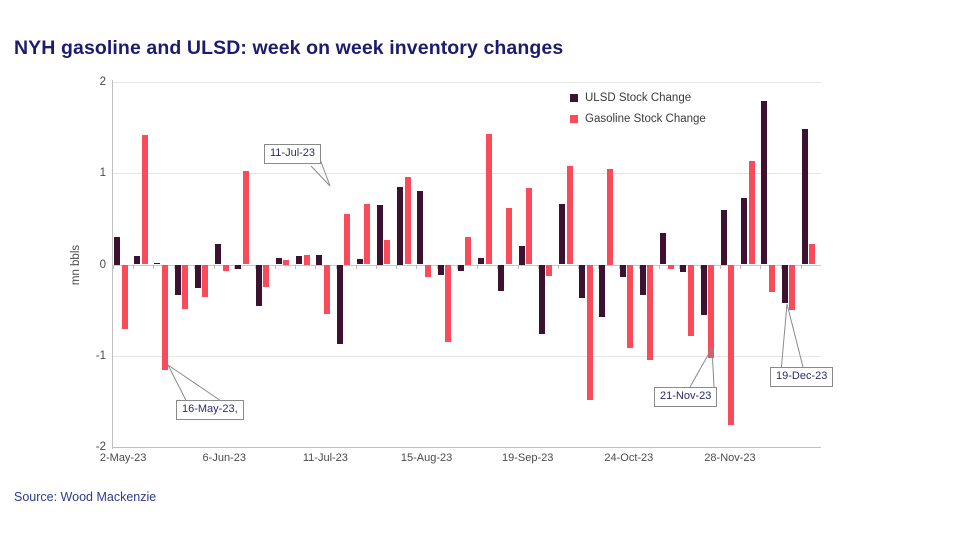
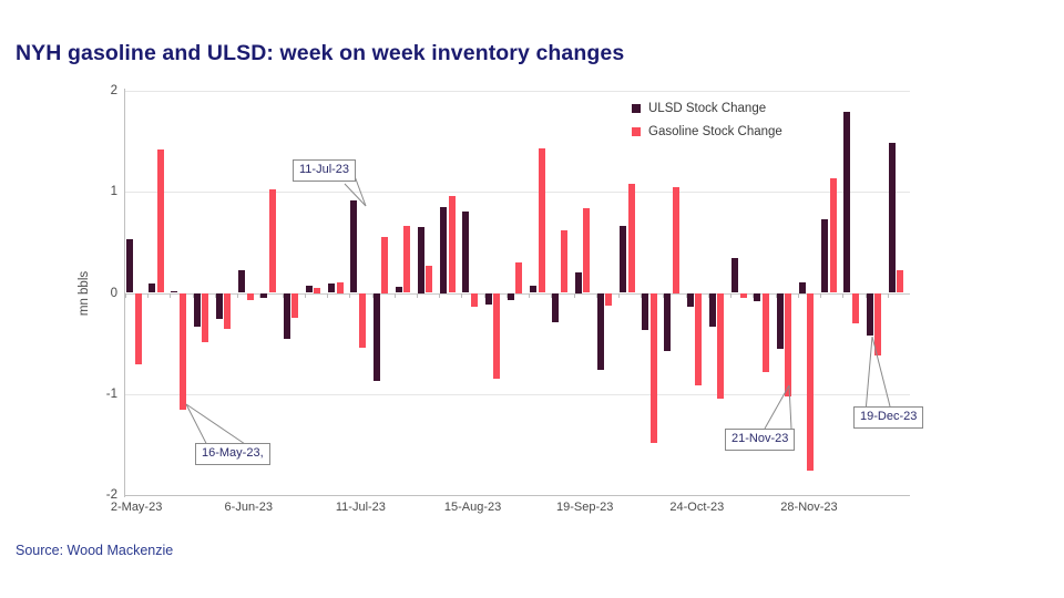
ULSD Stock Change/2-May-23: 0.3 -> 0.5
ULSD Stock Change/11-Jul-23: 0.1 -> 0.9
ULSD Stock Change/28-Nov-23: 0.6 -> 0.1
Gasoline Stock Change/19-Dec-23: -0.5 -> -0.6
